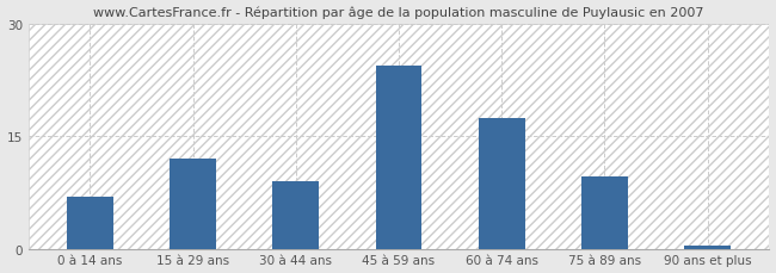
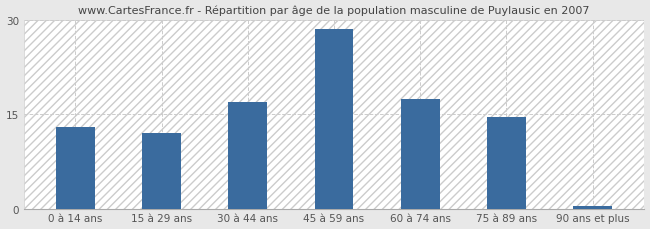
0 à 14 ans: 7.0 -> 13.0
30 à 44 ans: 9.0 -> 17.0
45 à 59 ans: 24.4 -> 28.5
75 à 89 ans: 9.6 -> 14.5
